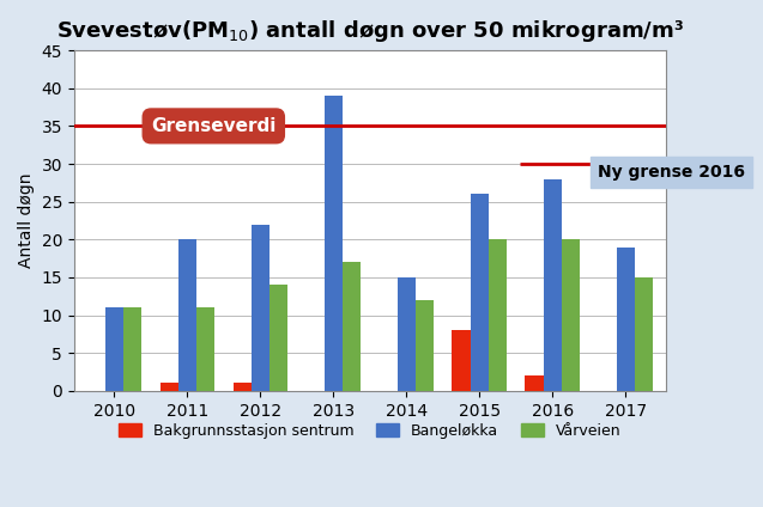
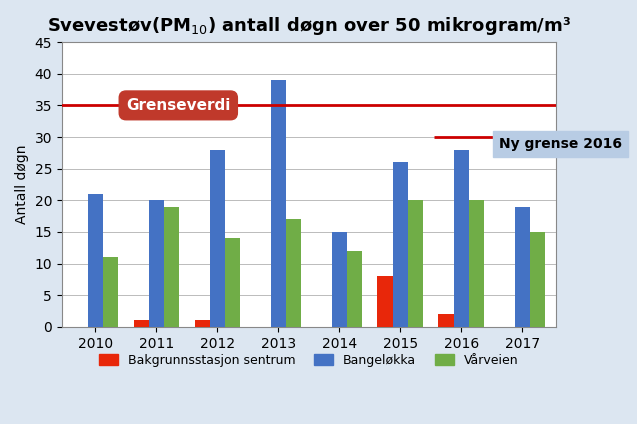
Bangeløkka/2010: 11 -> 21
Vårveien/2011: 11 -> 19
Bangeløkka/2012: 22 -> 28
